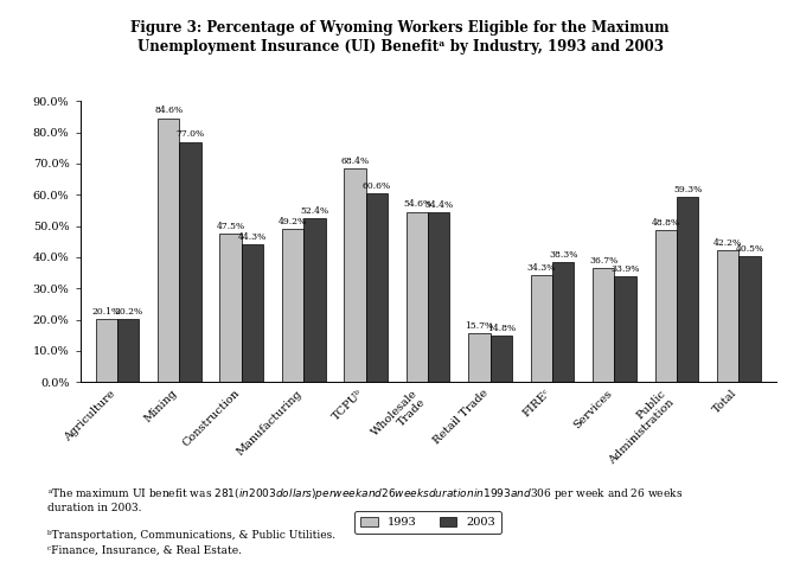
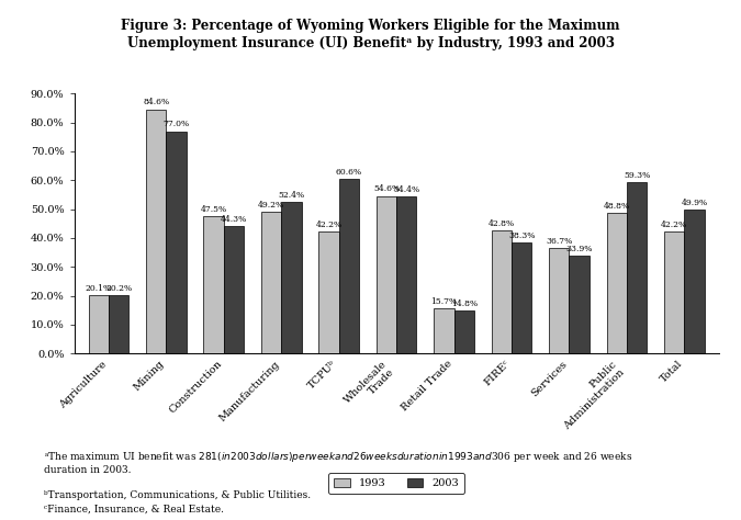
1993/TCPUᵇ: 68.4% -> 42.2%
1993/FIREᶜ: 34.3% -> 42.8%
2003/Total: 40.5% -> 49.9%
